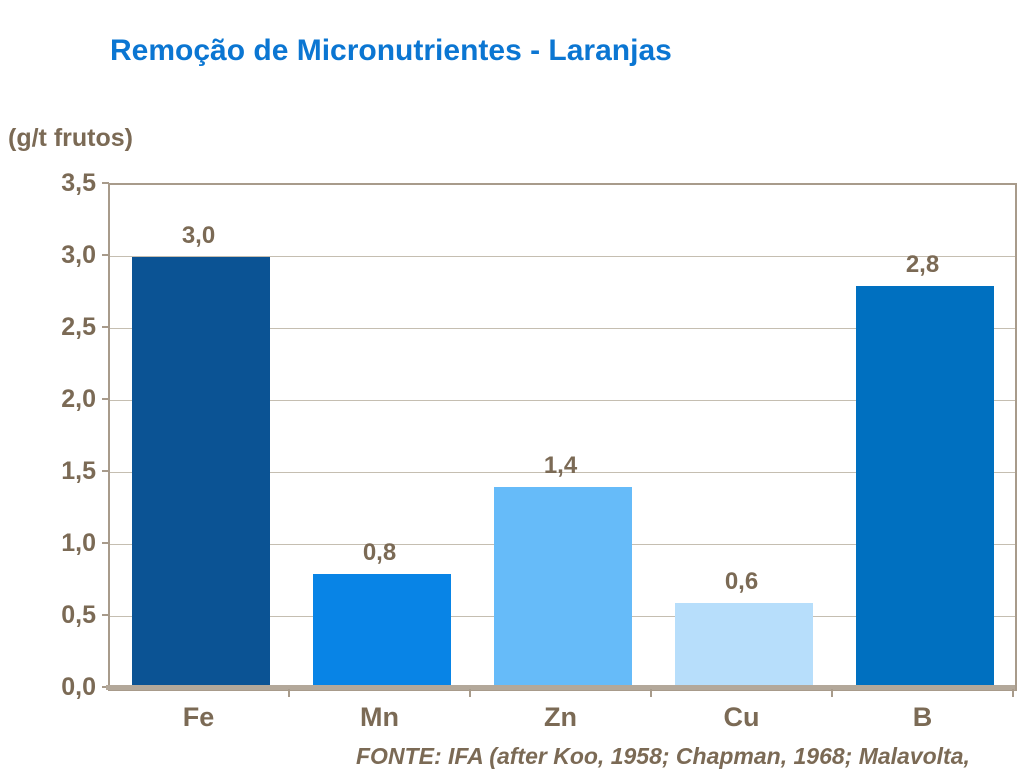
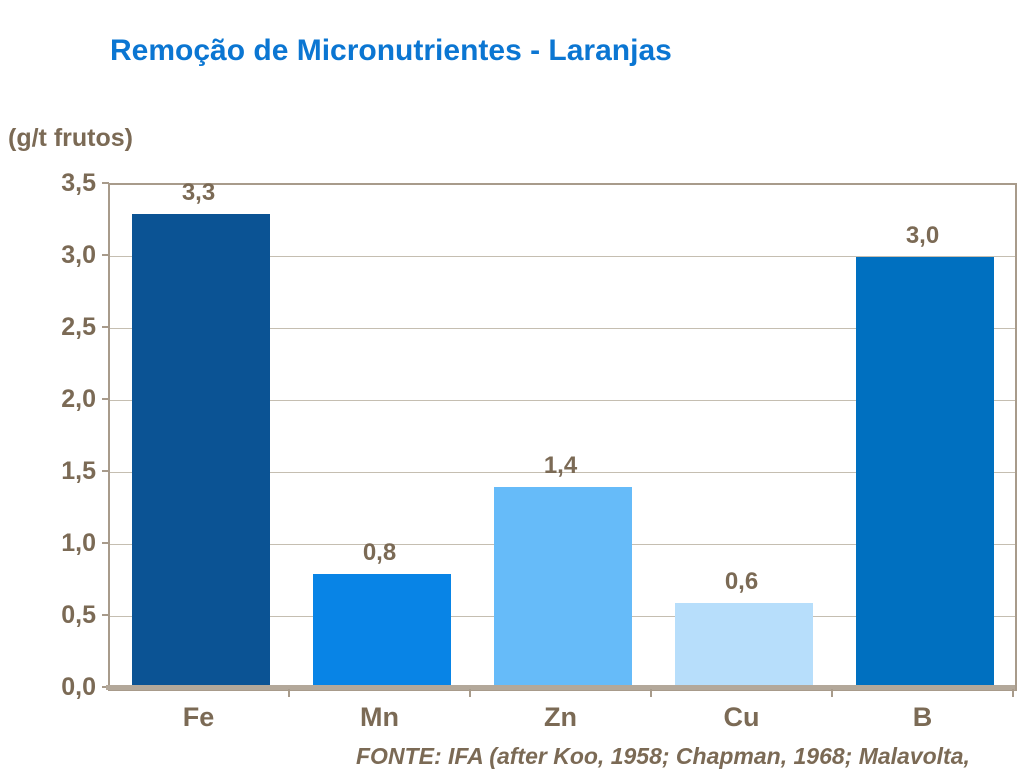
Fe: 3,0 -> 3,3
B: 2,8 -> 3,0
